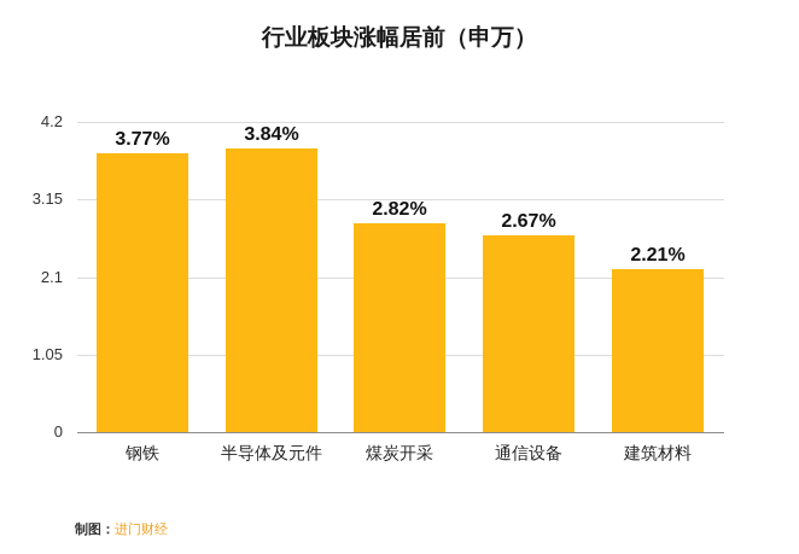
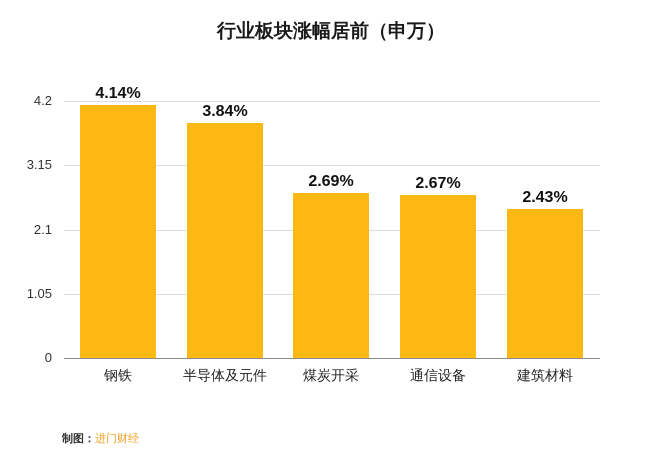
钢铁: 3.77% -> 4.14%
煤炭开采: 2.82% -> 2.69%
建筑材料: 2.21% -> 2.43%
